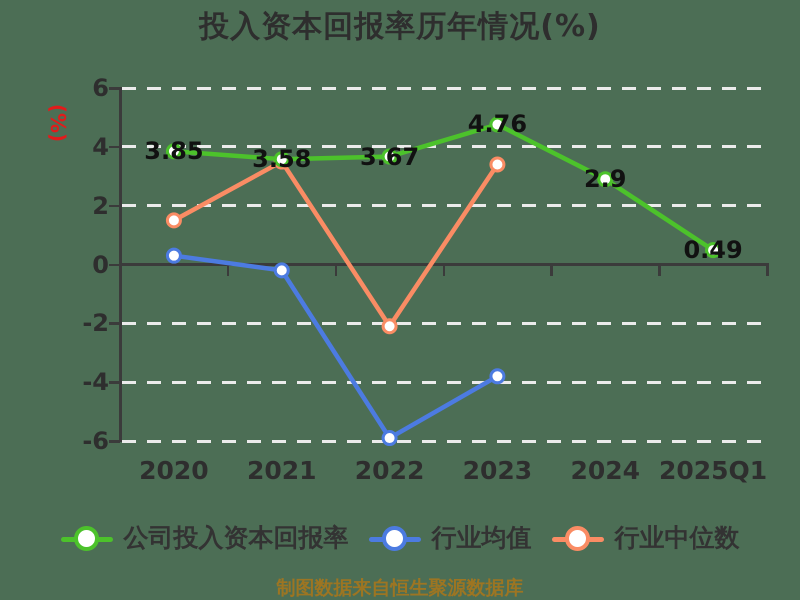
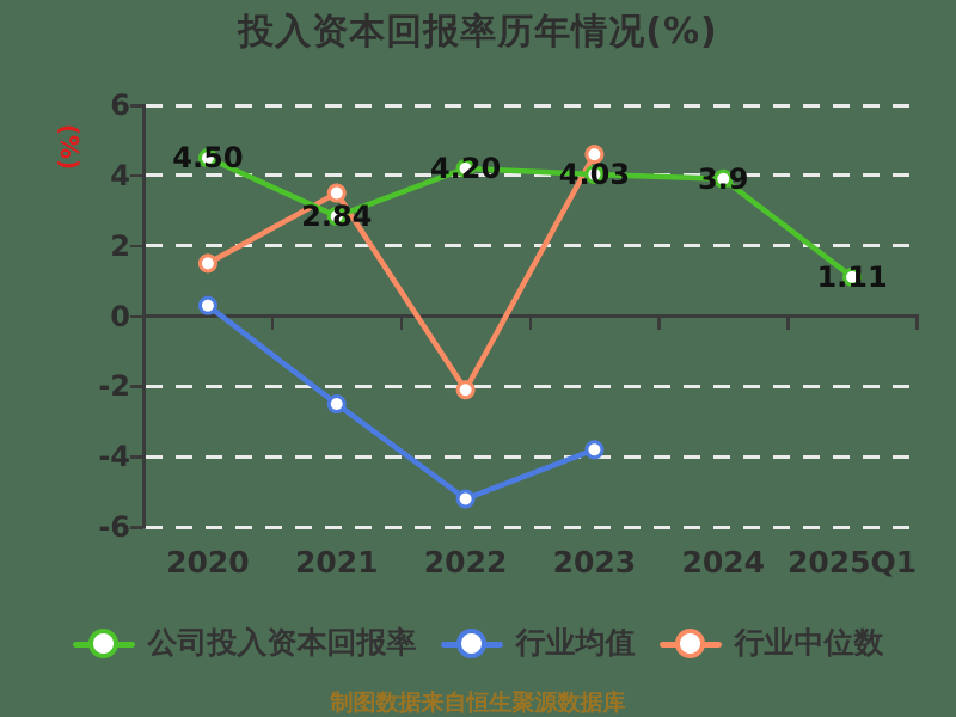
公司投入资本回报率/2020: 3.85 -> 4.50
公司投入资本回报率/2021: 3.58 -> 2.84
行业均值/2021: -0.2 -> -2.5
公司投入资本回报率/2022: 3.67 -> 4.20
行业均值/2022: -5.9 -> -5.2
公司投入资本回报率/2023: 4.76 -> 4.03
行业中位数/2023: 3.4 -> 4.6
公司投入资本回报率/2024: 2.9 -> 3.9
公司投入资本回报率/2025Q1: 0.49 -> 1.11
